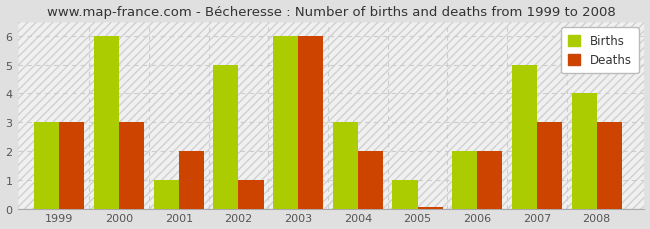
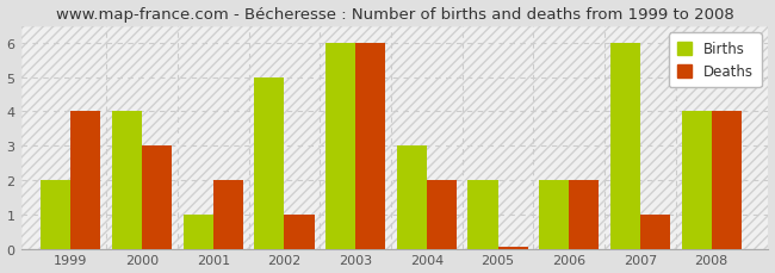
Births/1999: 3 -> 2
Deaths/1999: 3.00 -> 4.00
Births/2000: 6 -> 4
Births/2005: 1 -> 2
Births/2007: 5 -> 6
Deaths/2007: 3.00 -> 1.00
Deaths/2008: 3.00 -> 4.00
